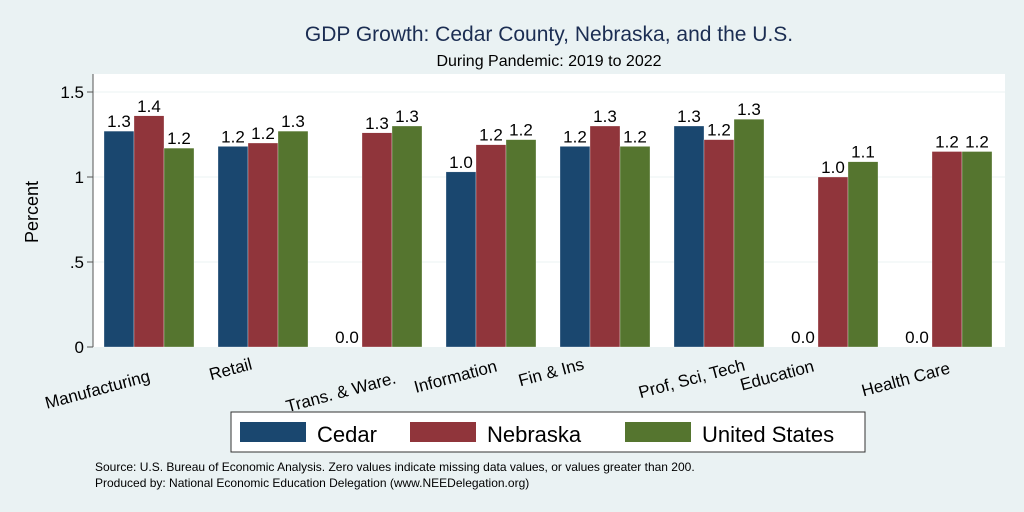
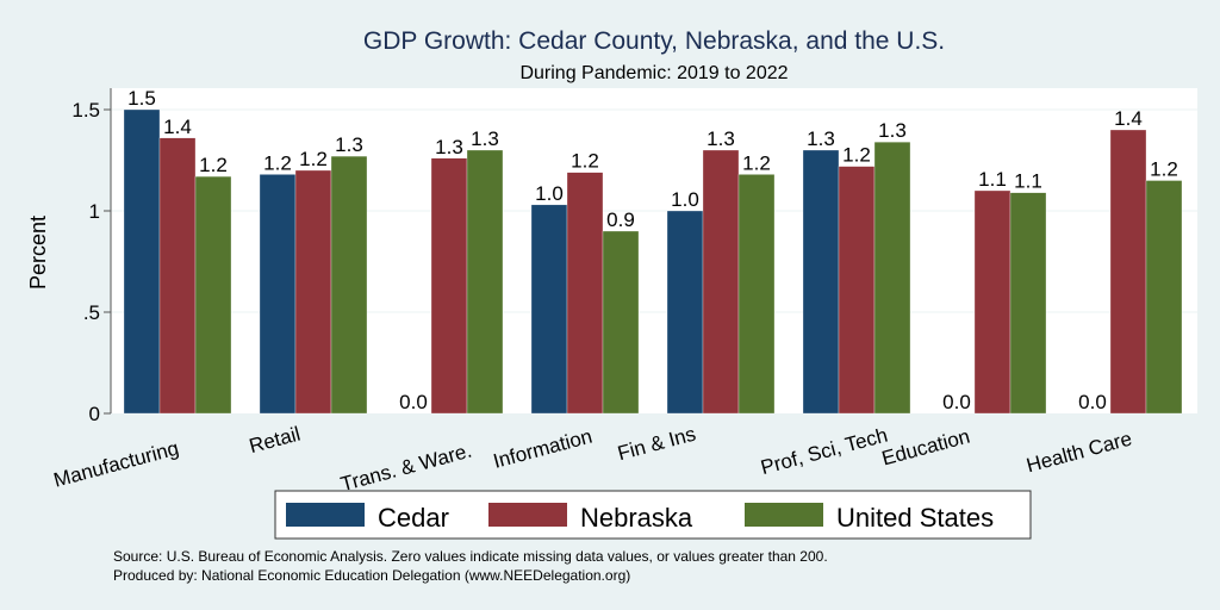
Cedar/Manufacturing: 1.3 -> 1.5
United States/Information: 1.2 -> 0.9
Cedar/Fin & Ins: 1.2 -> 1.0
Nebraska/Education: 1.0 -> 1.1
Nebraska/Health Care: 1.2 -> 1.4
